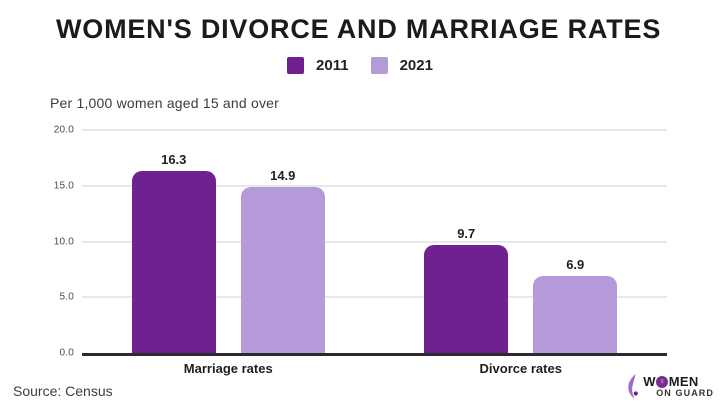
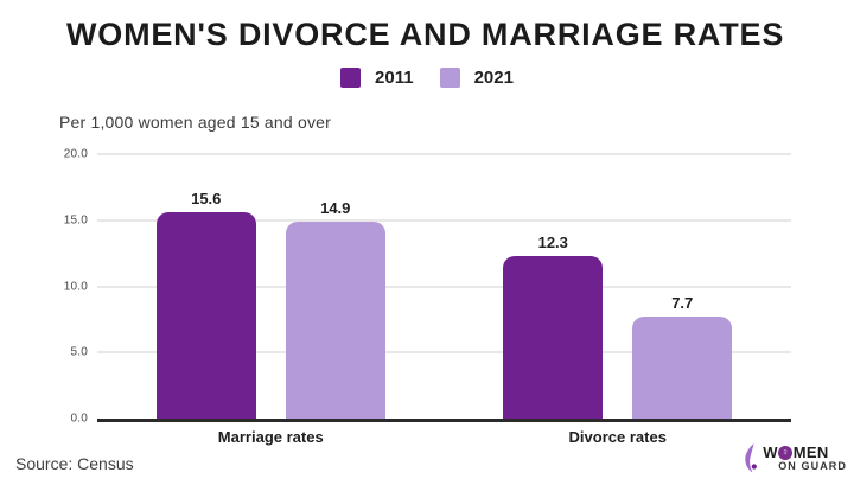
2011/Marriage rates: 16.3 -> 15.6
2011/Divorce rates: 9.7 -> 12.3
2021/Divorce rates: 6.9 -> 7.7
